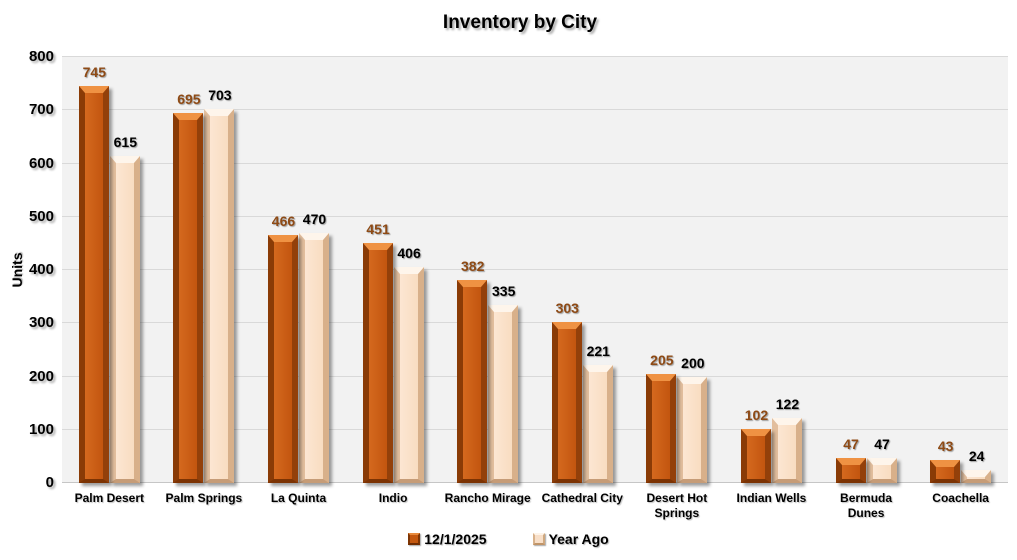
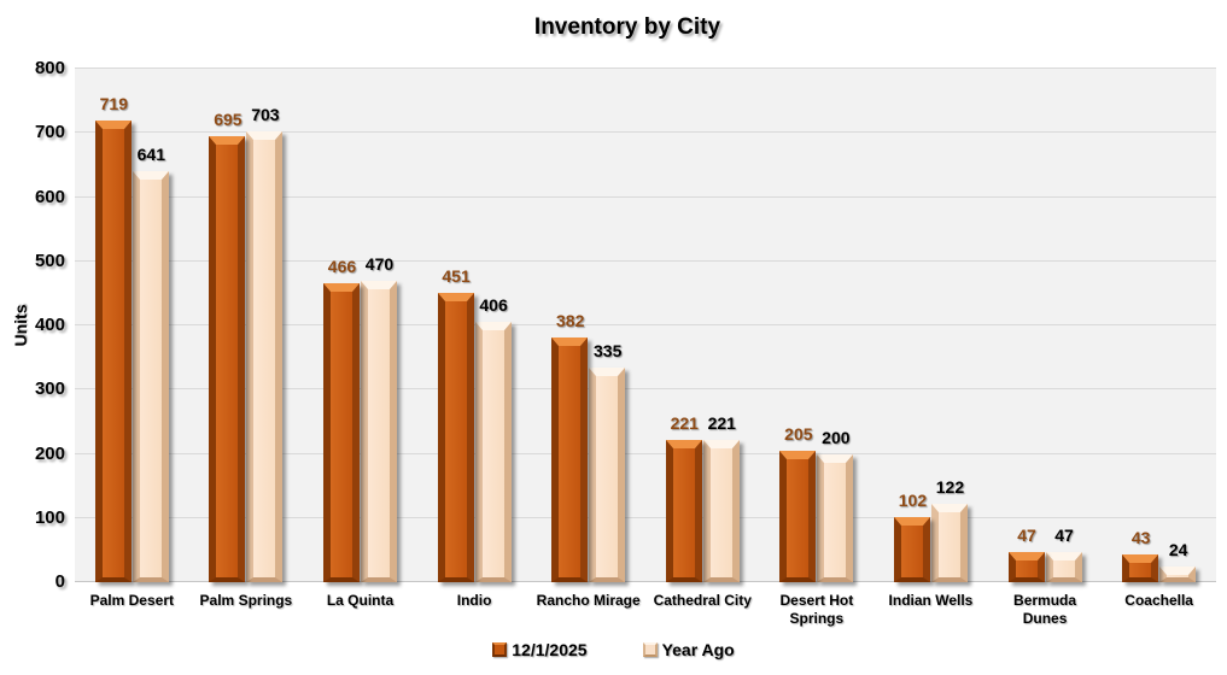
12/1/2025/Palm Desert: 745 -> 719
Year Ago/Palm Desert: 615 -> 641
12/1/2025/Cathedral City: 303 -> 221
